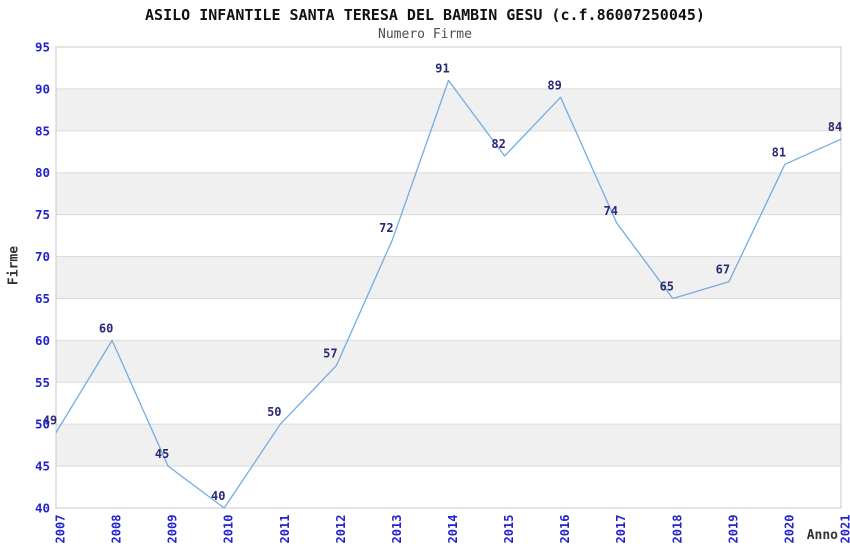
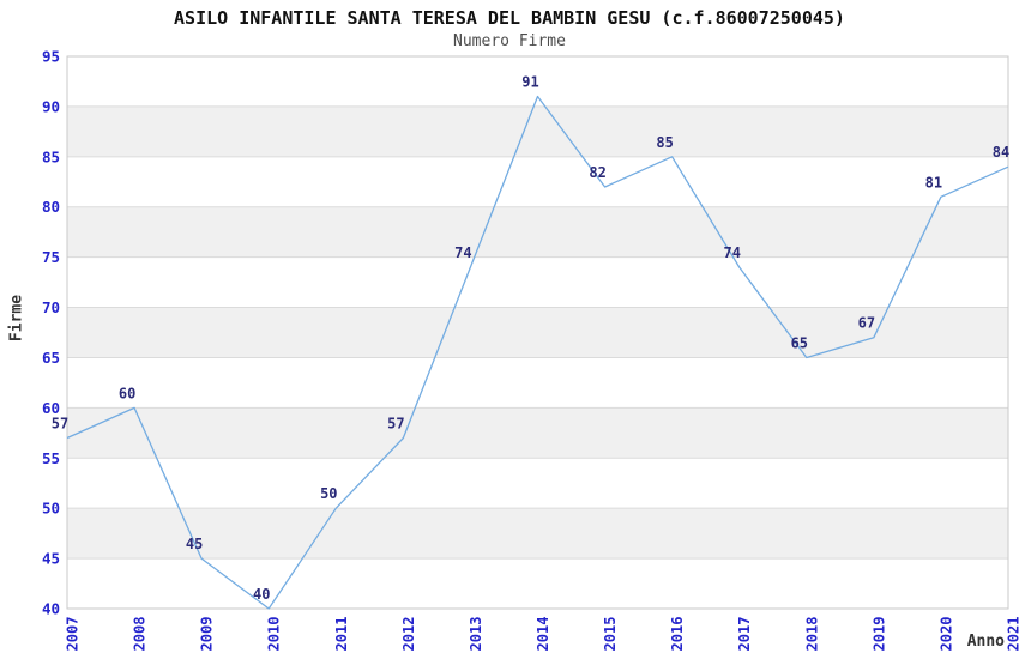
2007: 49 -> 57
2013: 72 -> 74
2016: 89 -> 85
